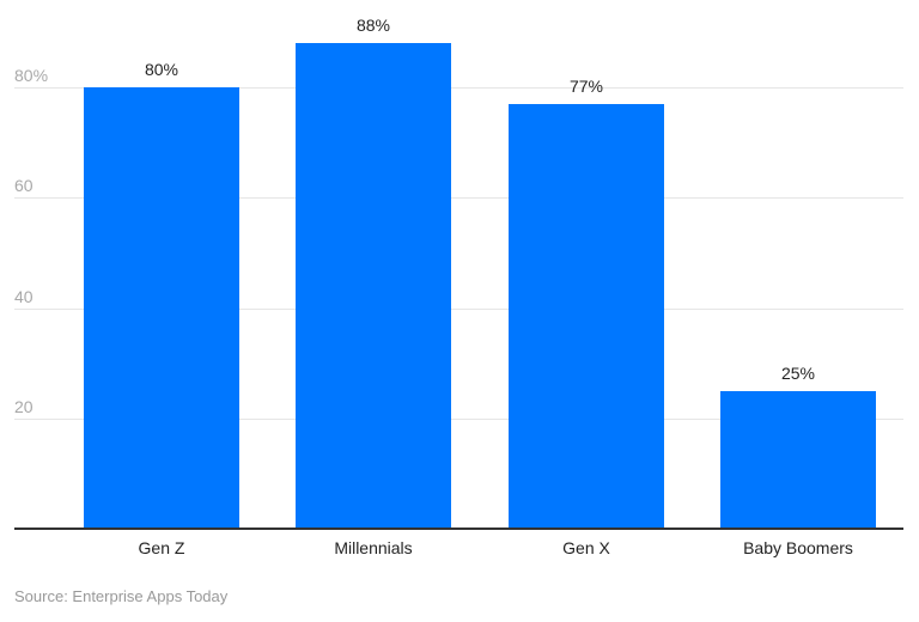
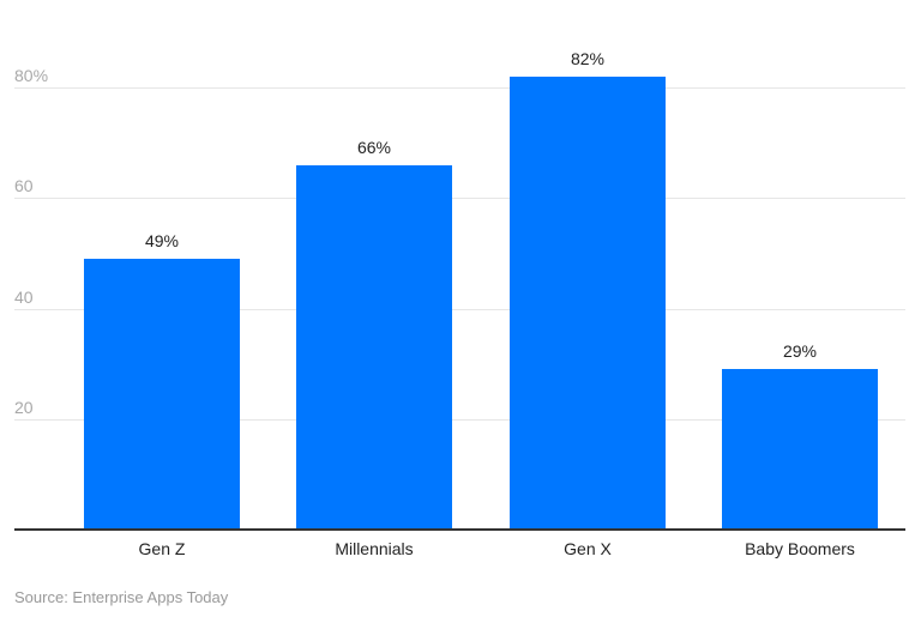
Gen Z: 80% -> 49%
Millennials: 88% -> 66%
Gen X: 77% -> 82%
Baby Boomers: 25% -> 29%
